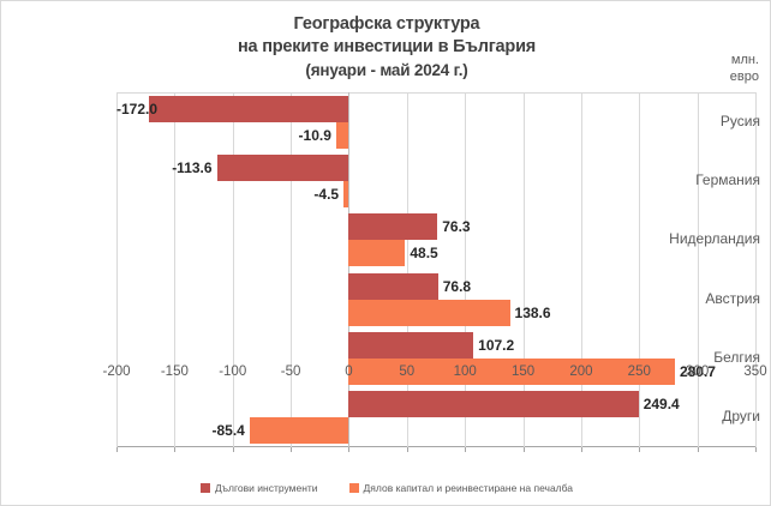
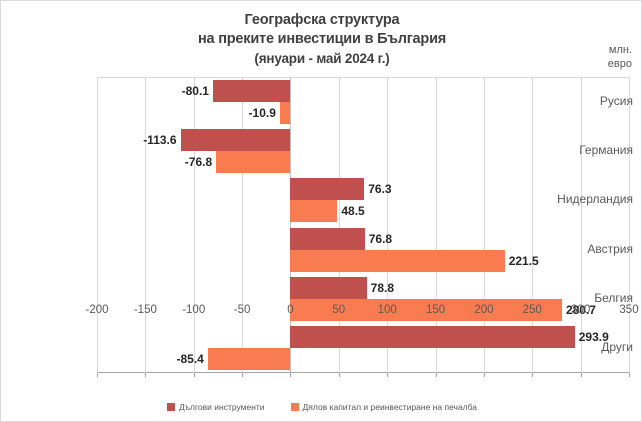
Дългови инструменти/Русия: -172.0 -> -80.1
Дялов капитал и реинвестиране на печалба/Германия: -4.5 -> -76.8
Дялов капитал и реинвестиране на печалба/Австрия: 138.6 -> 221.5
Дългови инструменти/Белгия: 107.2 -> 78.8
Дългови инструменти/Други: 249.4 -> 293.9
